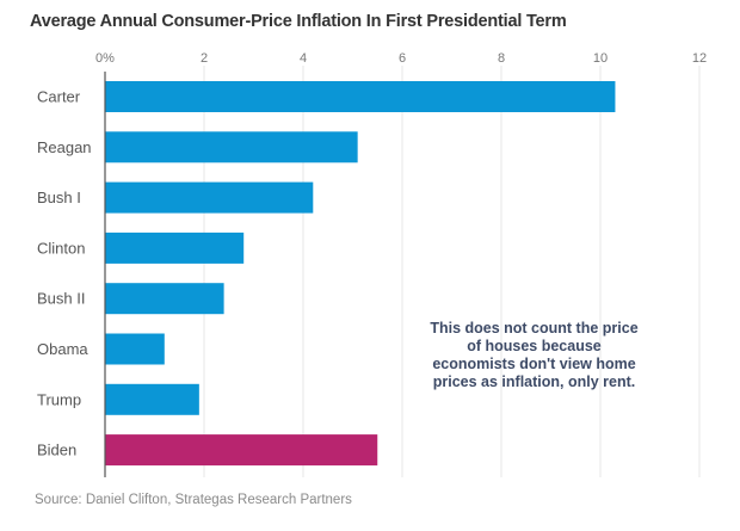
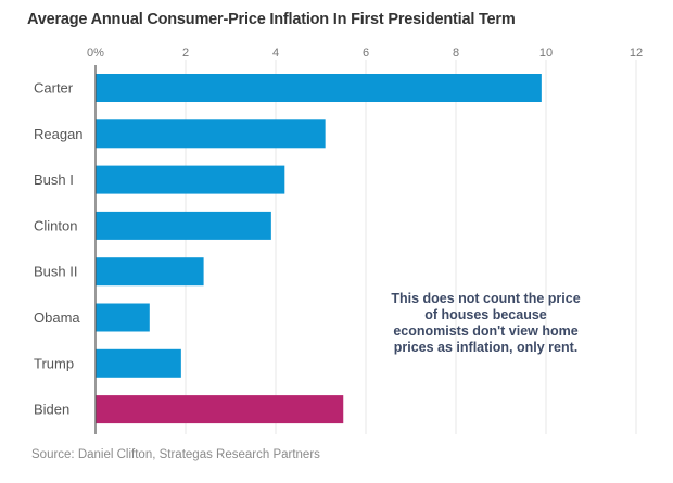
Carter: 10.3 -> 9.9
Clinton: 2.8 -> 3.9
